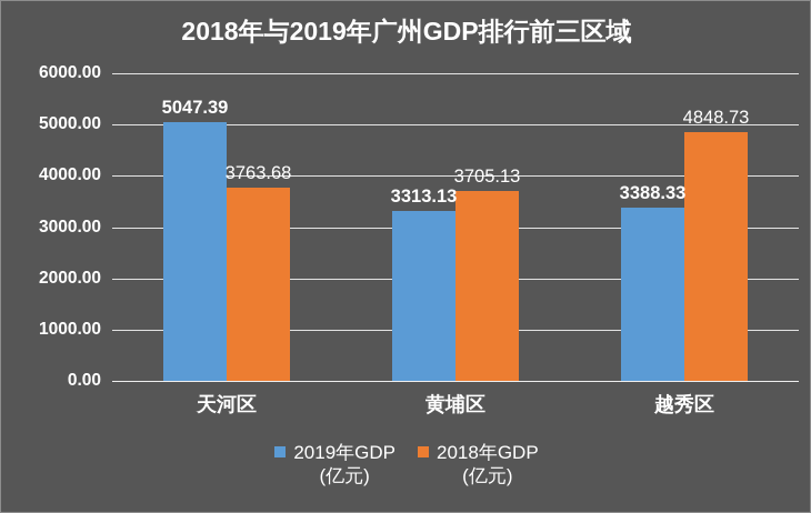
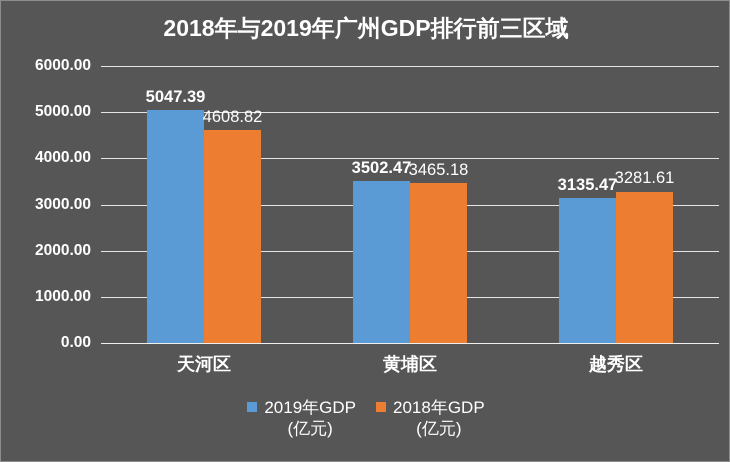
2018年GDP/天河区: 3763.68 -> 4608.82
2019年GDP/黄埔区: 3313.13 -> 3502.47
2018年GDP/黄埔区: 3705.13 -> 3465.18
2019年GDP/越秀区: 3388.33 -> 3135.47
2018年GDP/越秀区: 4848.73 -> 3281.61
